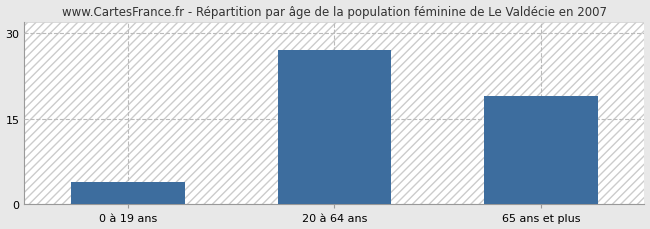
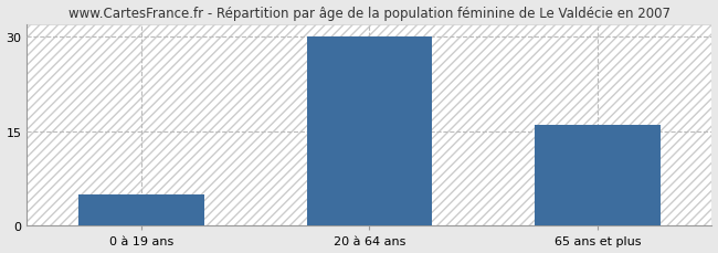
0 à 19 ans: 4 -> 5
20 à 64 ans: 27 -> 30
65 ans et plus: 19 -> 16
